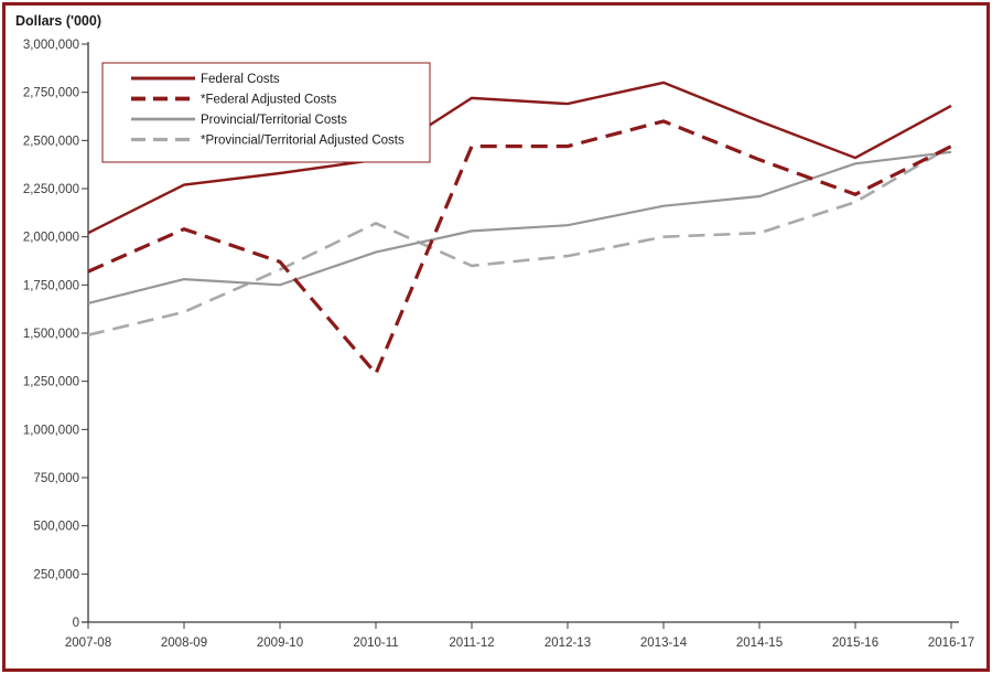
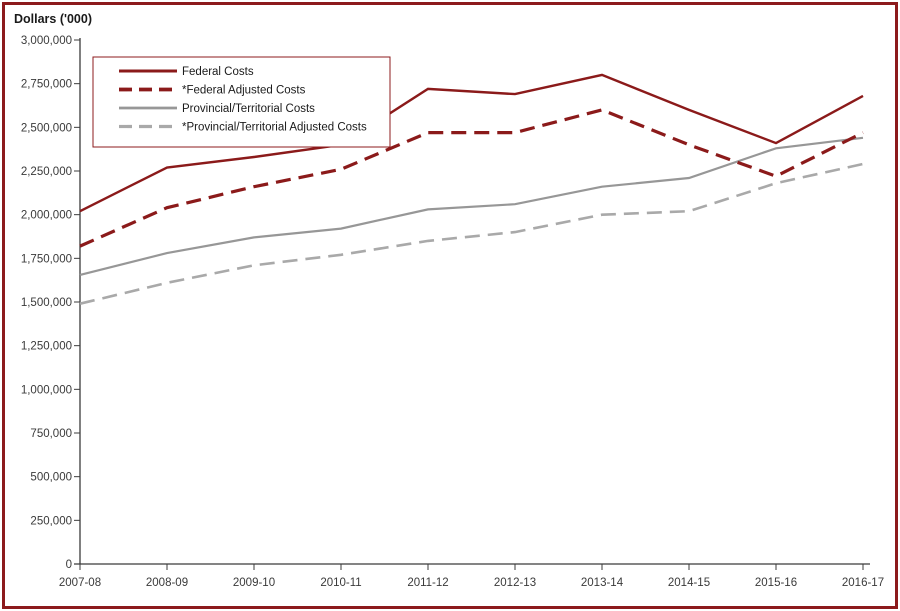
*Federal Adjusted Costs/2009-10: 1870000 -> 2160000
Provincial/Territorial Costs/2009-10: 1750000 -> 1870000
*Provincial/Territorial Adjusted Costs/2009-10: 1830000 -> 1710000
*Federal Adjusted Costs/2010-11: 1290000 -> 2260000
*Provincial/Territorial Adjusted Costs/2010-11: 2070000 -> 1770000
*Provincial/Territorial Adjusted Costs/2016-17: 2470000 -> 2290000
